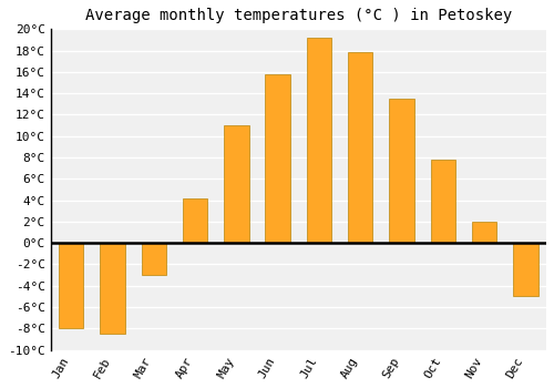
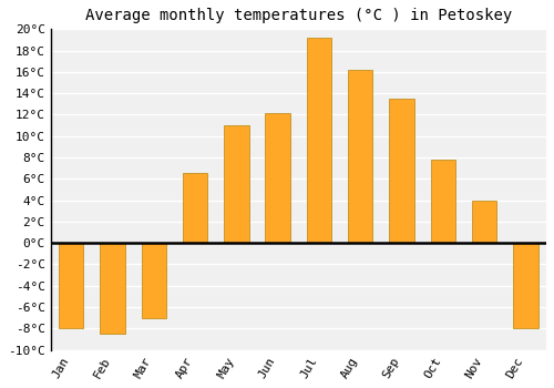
Mar: -3.0°C -> -7.0°C
Apr: 4.2°C -> 6.6°C
Jun: 15.8°C -> 12.2°C
Aug: 17.8°C -> 16.2°C
Nov: 2.0°C -> 4.0°C
Dec: -5.0°C -> -8.0°C
